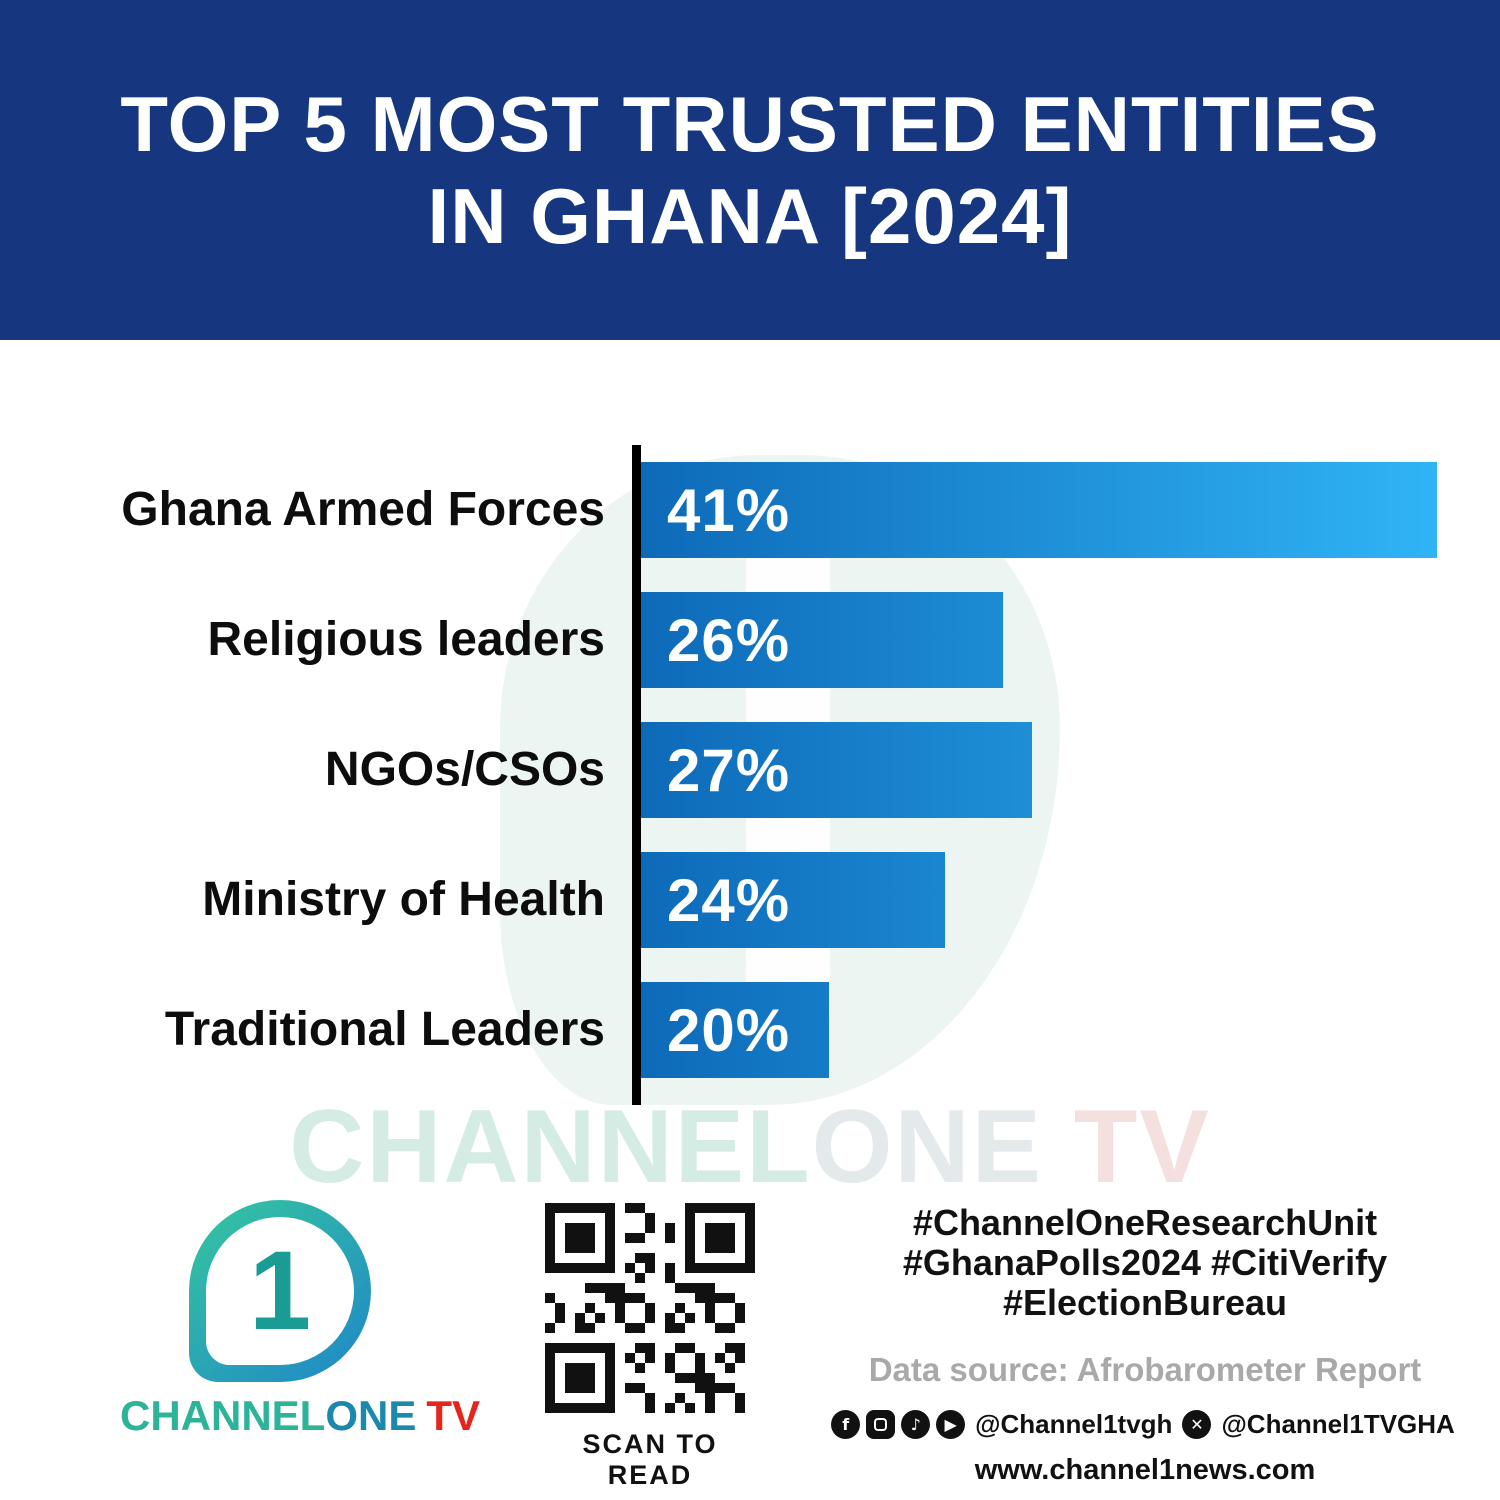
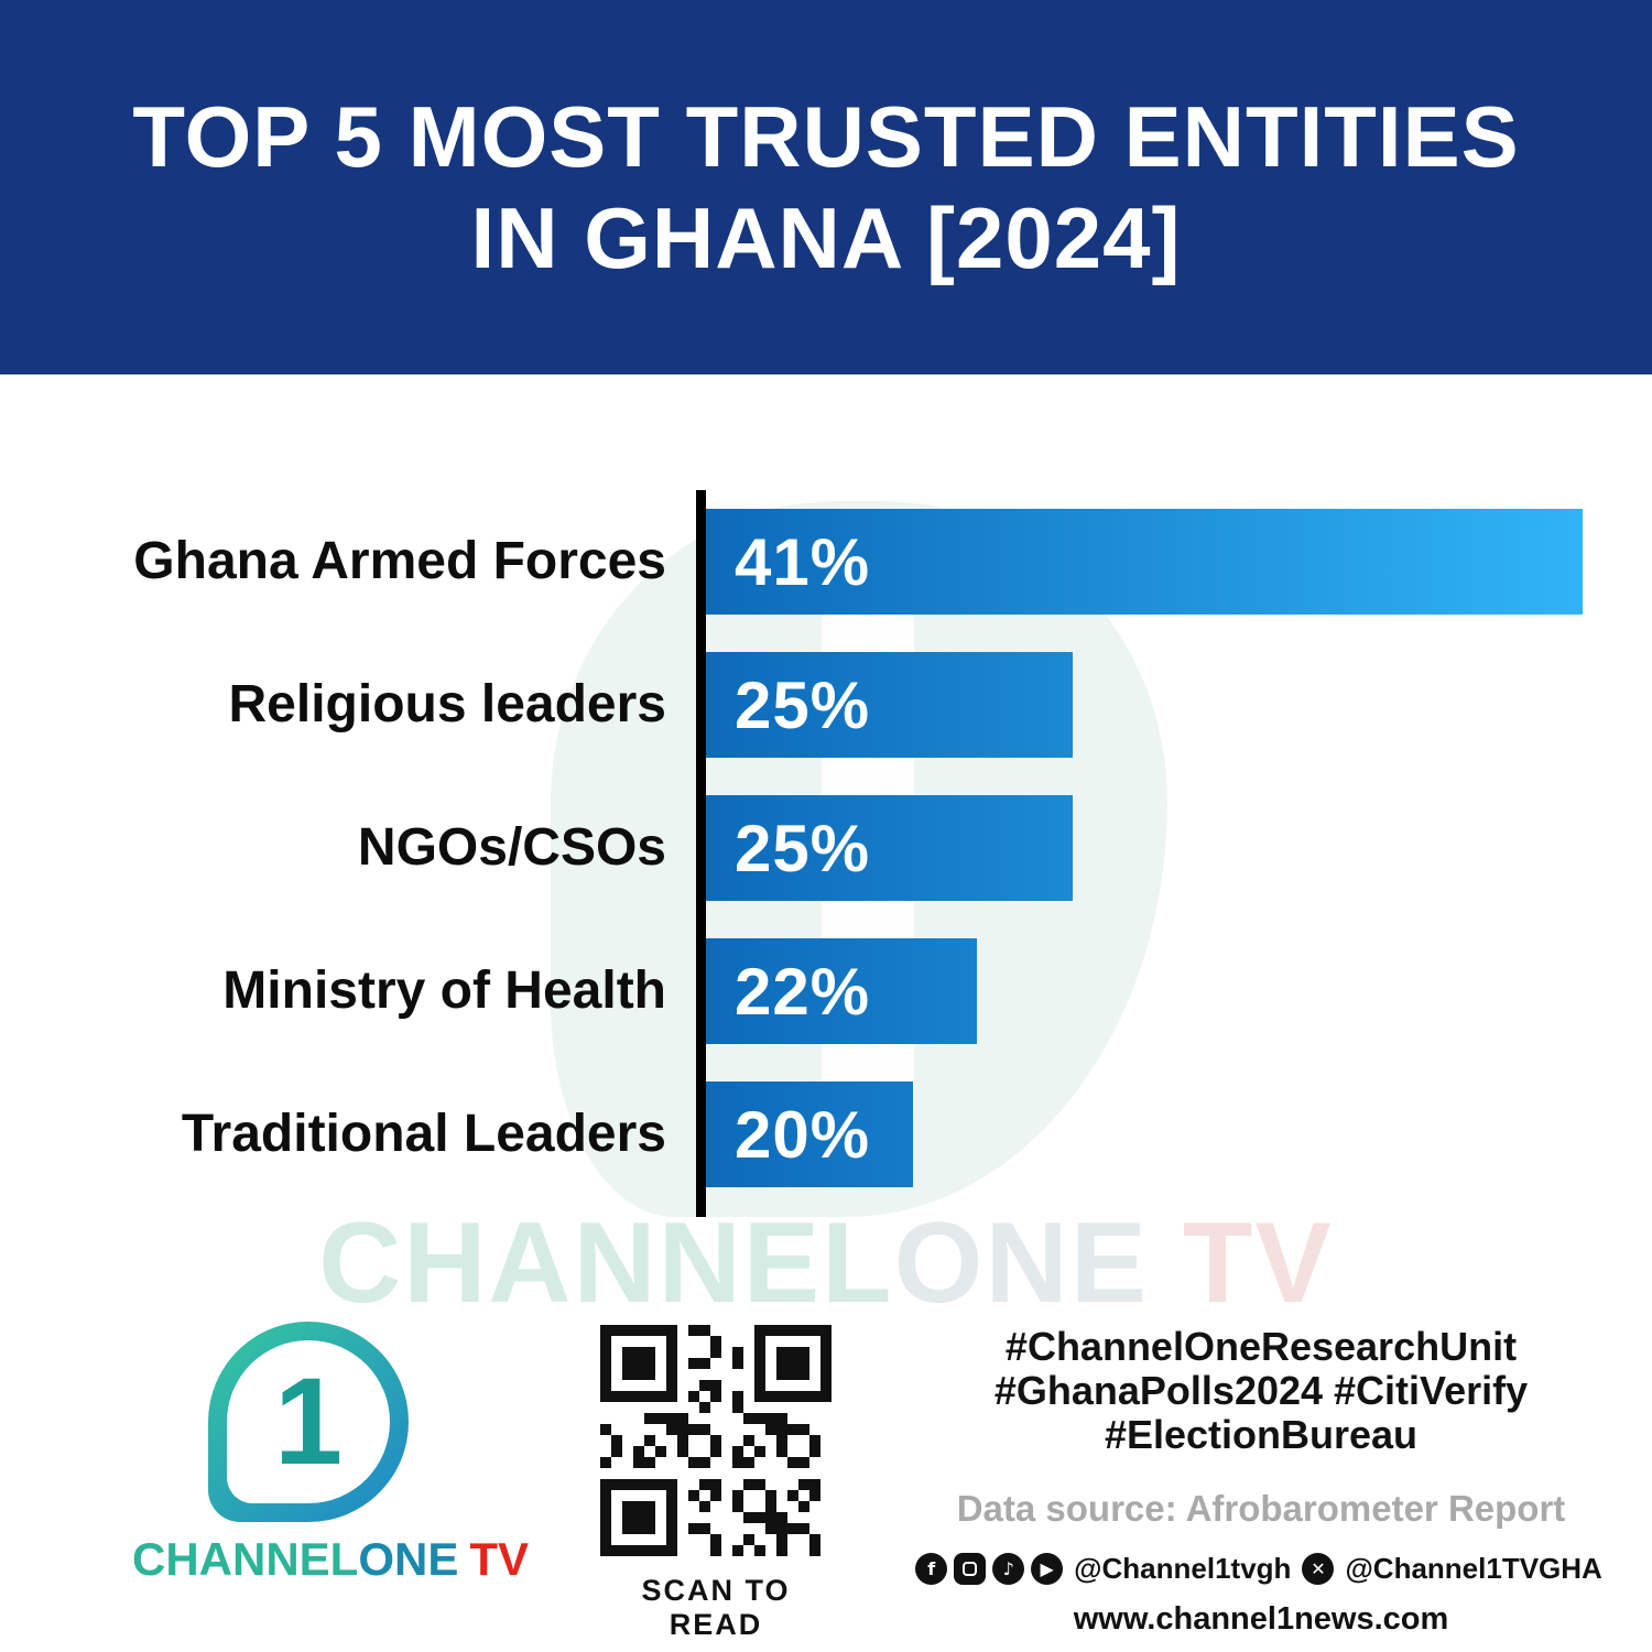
Religious leaders: 26% -> 25%
NGOs/CSOs: 27% -> 25%
Ministry of Health: 24% -> 22%
